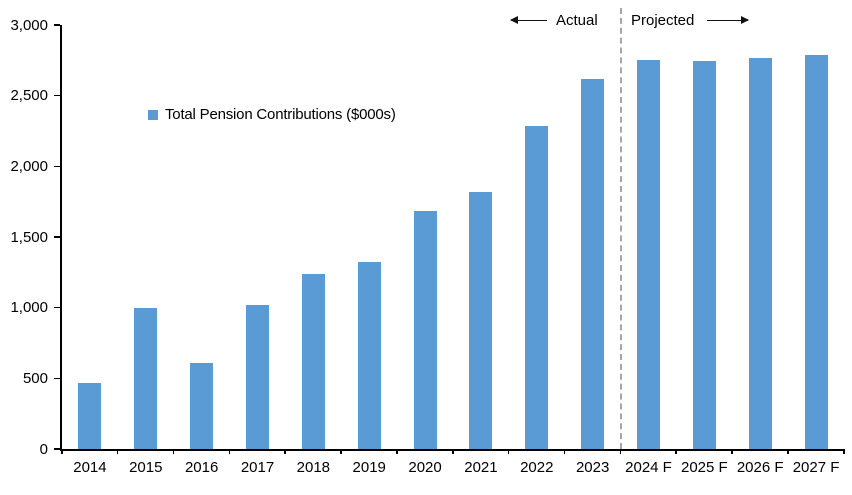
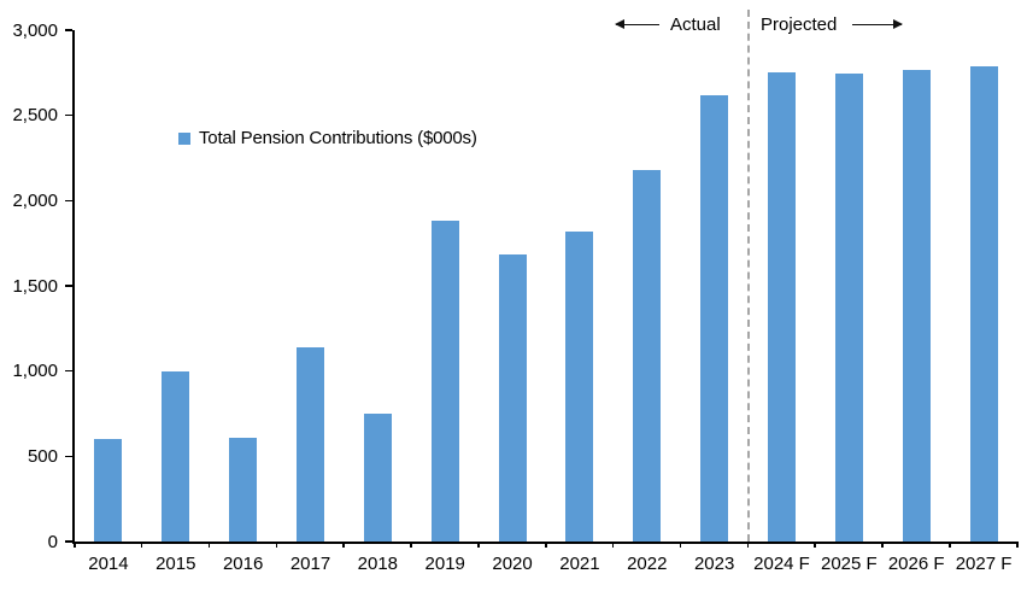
2014: 470 -> 600
2017: 1020 -> 1140
2018: 1240 -> 750
2019: 1320 -> 1880
2022: 2280 -> 2180
